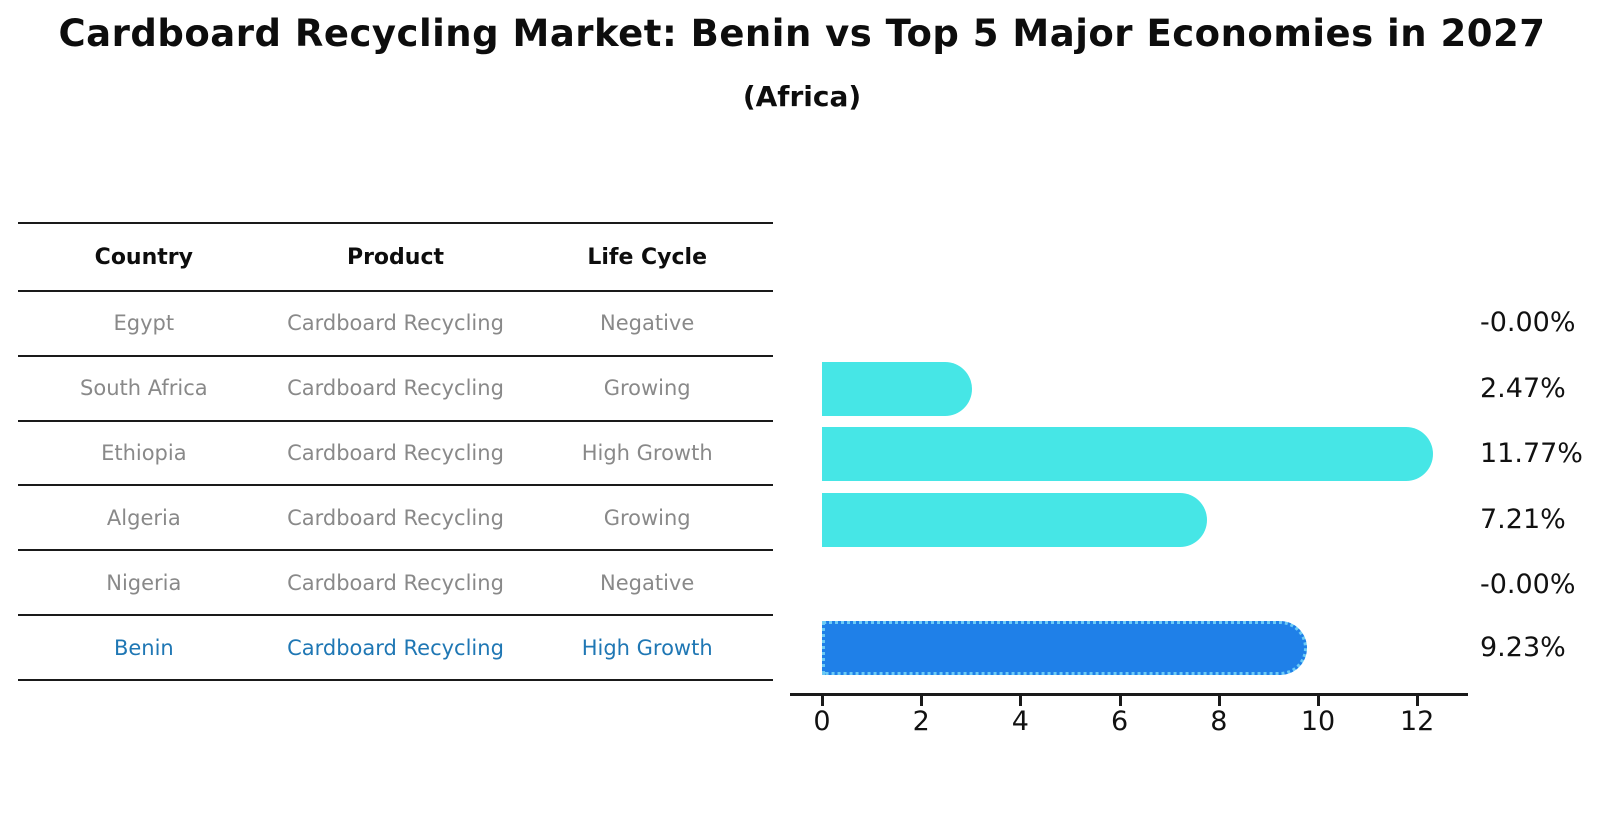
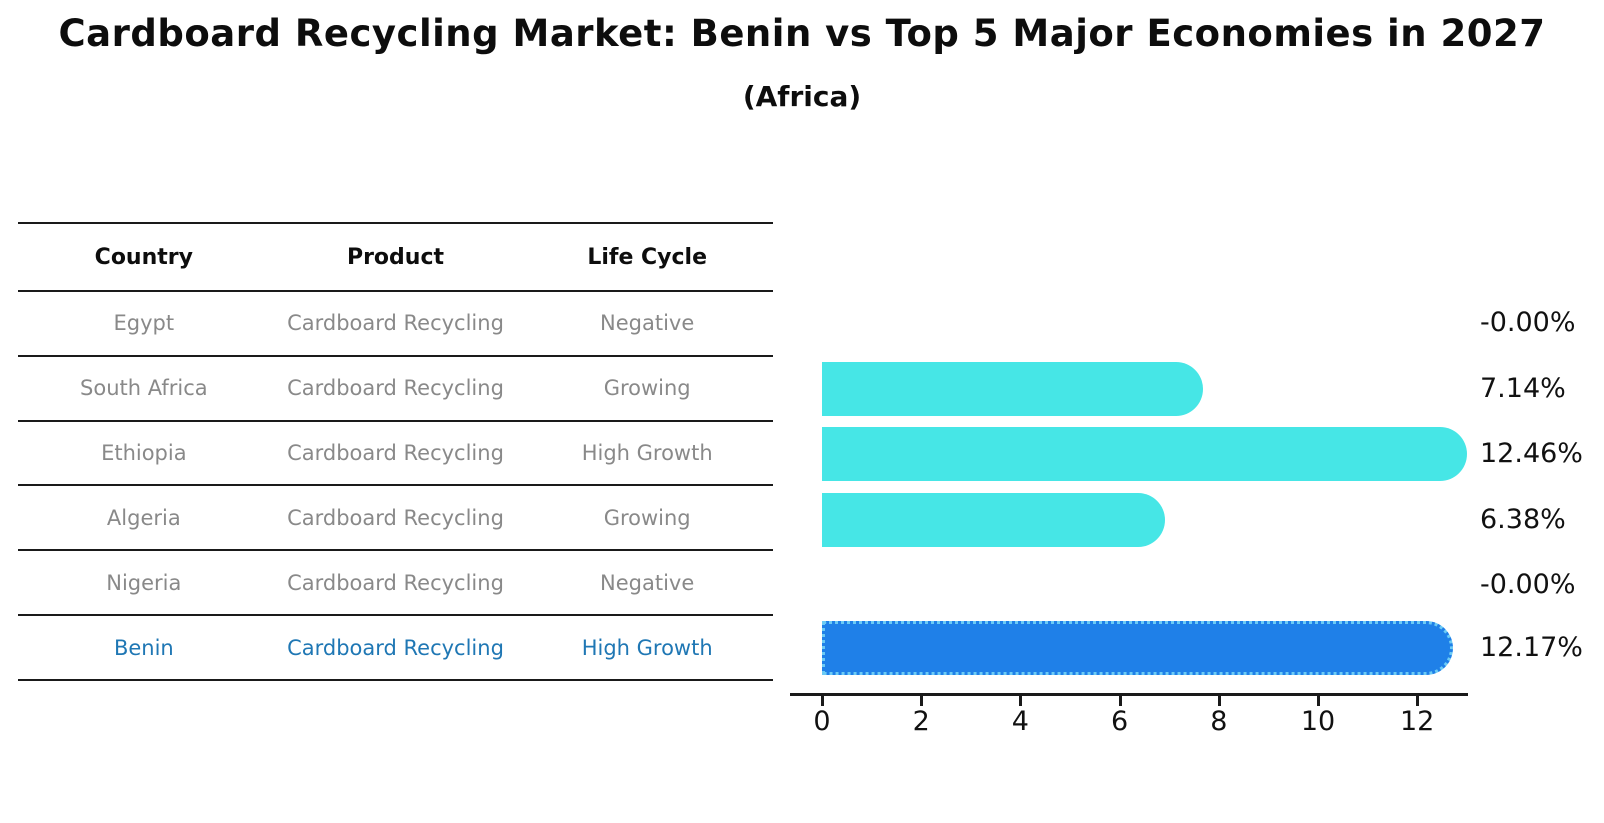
South Africa: 2.47% -> 7.14%
Ethiopia: 11.77% -> 12.46%
Algeria: 7.21% -> 6.38%
Benin: 9.23% -> 12.17%
